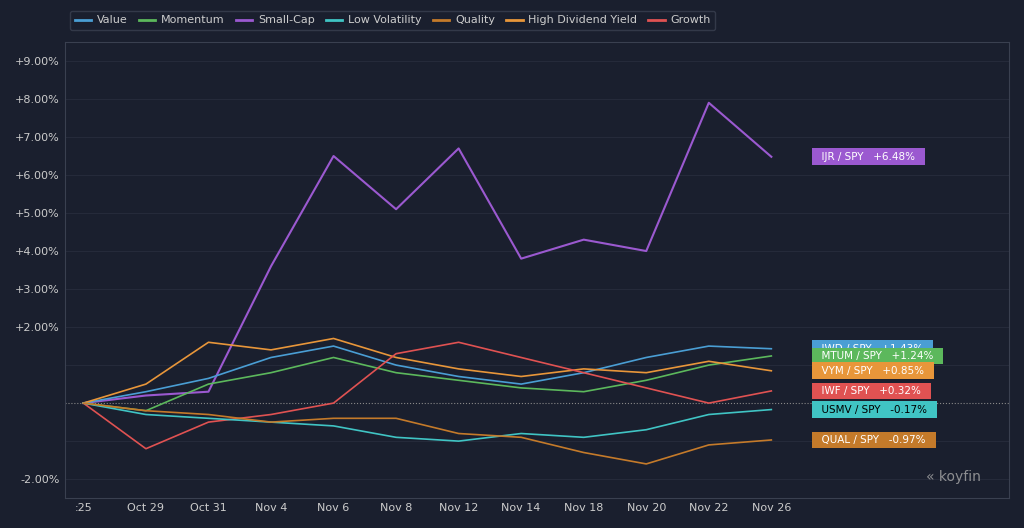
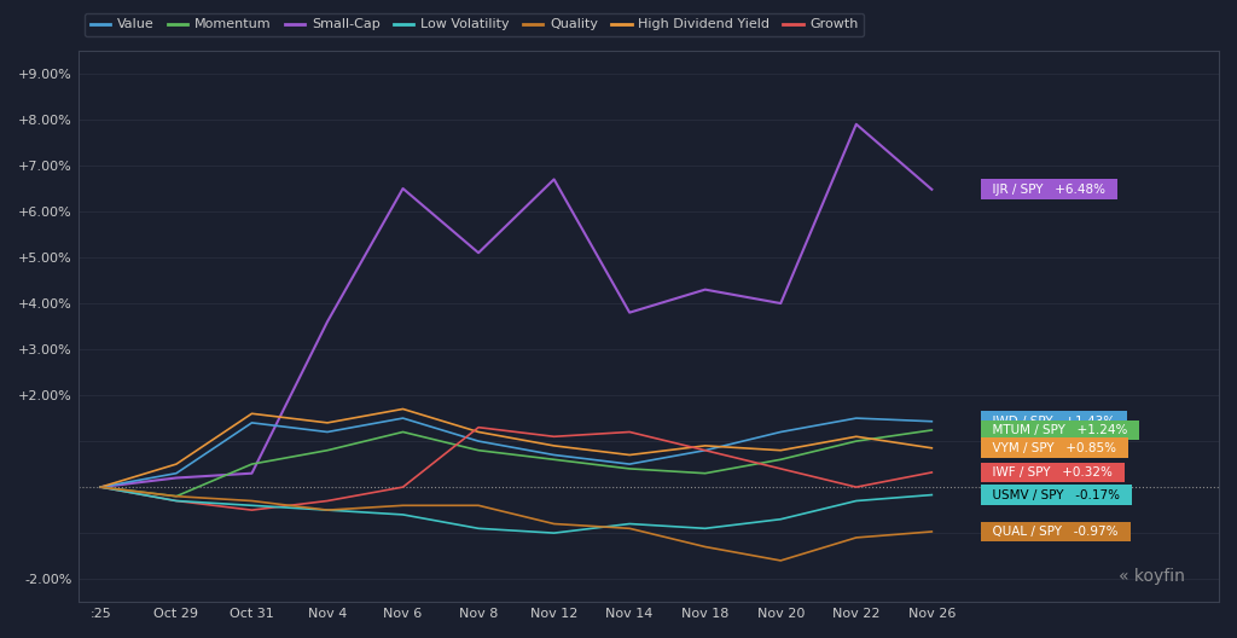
Growth/Oct 29: -1.20% -> -0.30%
Value/Oct 31: 0.65% -> 1.40%
Growth/Nov 12: 1.60% -> 1.10%
